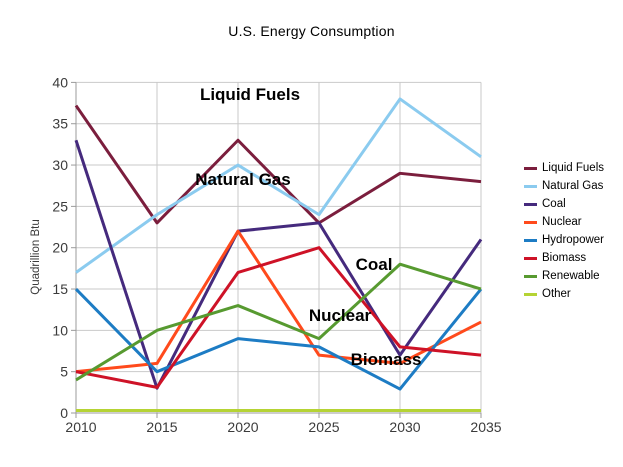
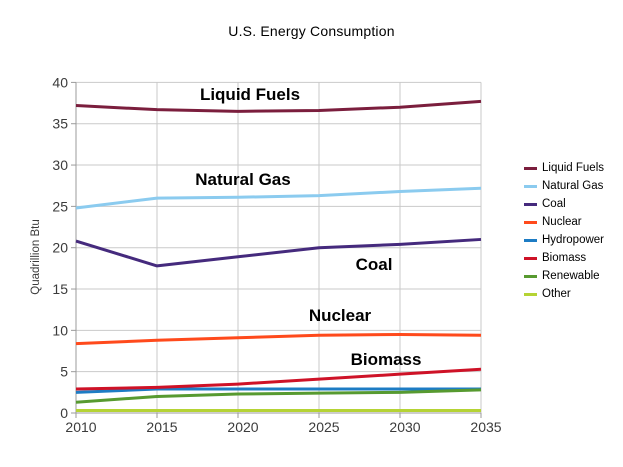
Natural Gas/2010: 17 -> 25
Coal/2010: 33 -> 21
Nuclear/2010: 5 -> 8
Hydropower/2010: 15 -> 2
Biomass/2010: 5 -> 3
Renewable/2010: 4 -> 1
Liquid Fuels/2015: 23 -> 37
Natural Gas/2015: 24 -> 26
Coal/2015: 3 -> 18
Nuclear/2015: 6 -> 9
Hydropower/2015: 5 -> 3
Renewable/2015: 10 -> 2
Liquid Fuels/2020: 33 -> 36
Natural Gas/2020: 30 -> 26
Coal/2020: 22 -> 19
Nuclear/2020: 22 -> 9
Hydropower/2020: 9 -> 3
Biomass/2020: 17 -> 4
Renewable/2020: 13 -> 2
Liquid Fuels/2025: 23 -> 37
Natural Gas/2025: 24 -> 26
Coal/2025: 23 -> 20
Nuclear/2025: 7 -> 9
Hydropower/2025: 8 -> 3
Biomass/2025: 20 -> 4
Renewable/2025: 9 -> 2
Liquid Fuels/2030: 29 -> 37
Natural Gas/2030: 38 -> 27
Coal/2030: 7 -> 20
Nuclear/2030: 6 -> 10
Biomass/2030: 8 -> 5
Renewable/2030: 18 -> 2
Liquid Fuels/2035: 28 -> 38
Natural Gas/2035: 31 -> 27
Nuclear/2035: 11 -> 9
Hydropower/2035: 15 -> 3
Biomass/2035: 7 -> 5
Renewable/2035: 15 -> 3
